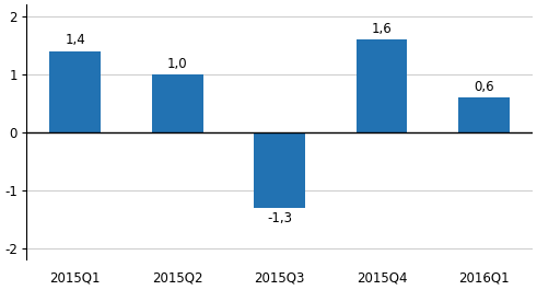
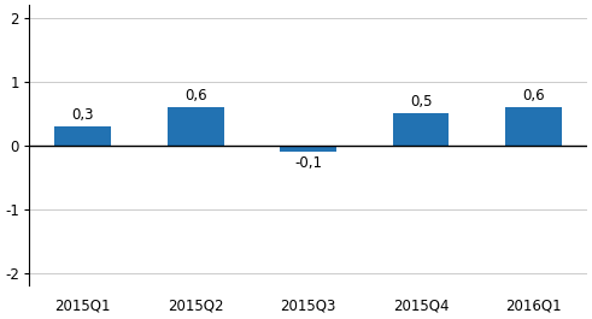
2015Q1: 1,4 -> 0,3
2015Q2: 1,0 -> 0,6
2015Q3: -1,3 -> -0,1
2015Q4: 1,6 -> 0,5
